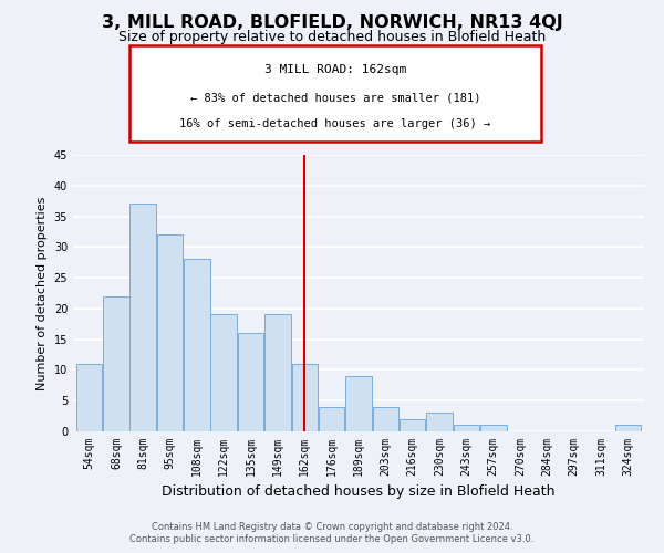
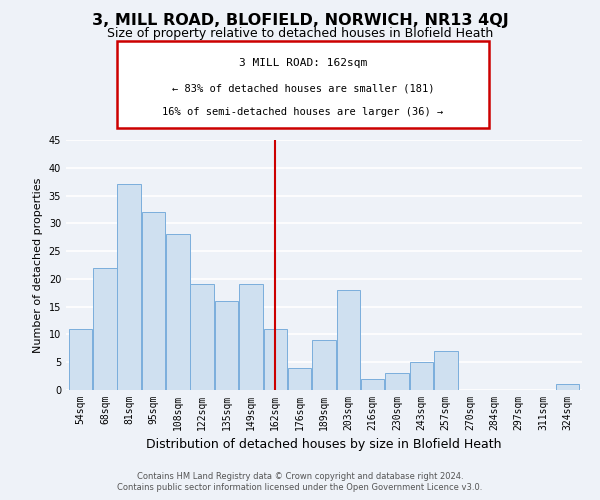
203sqm: 4 -> 18
243sqm: 1 -> 5
257sqm: 1 -> 7
